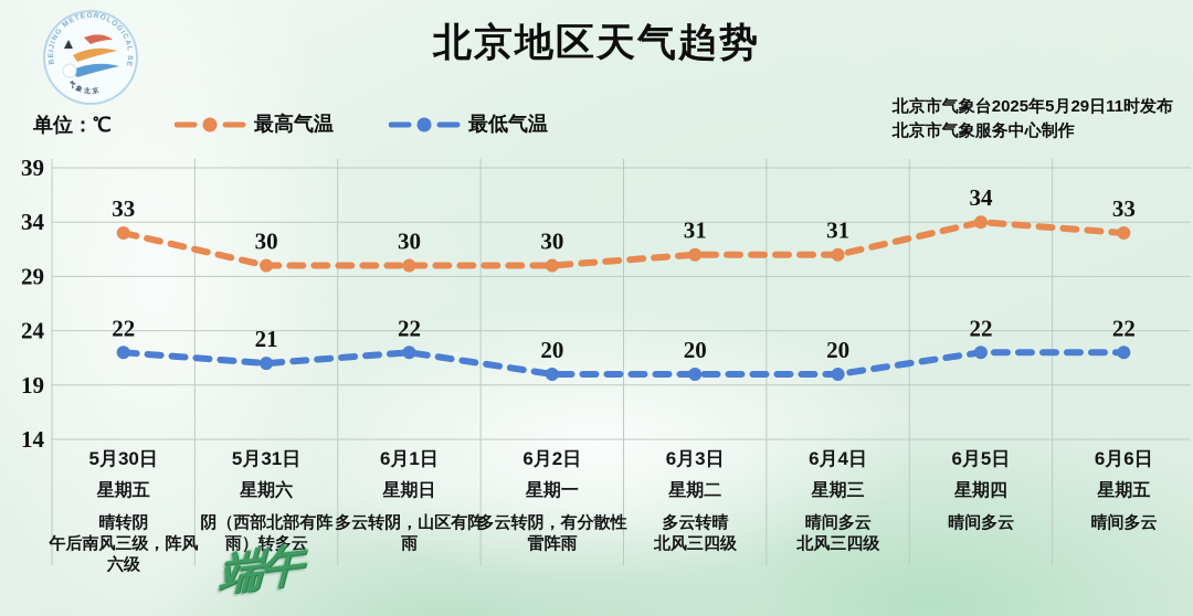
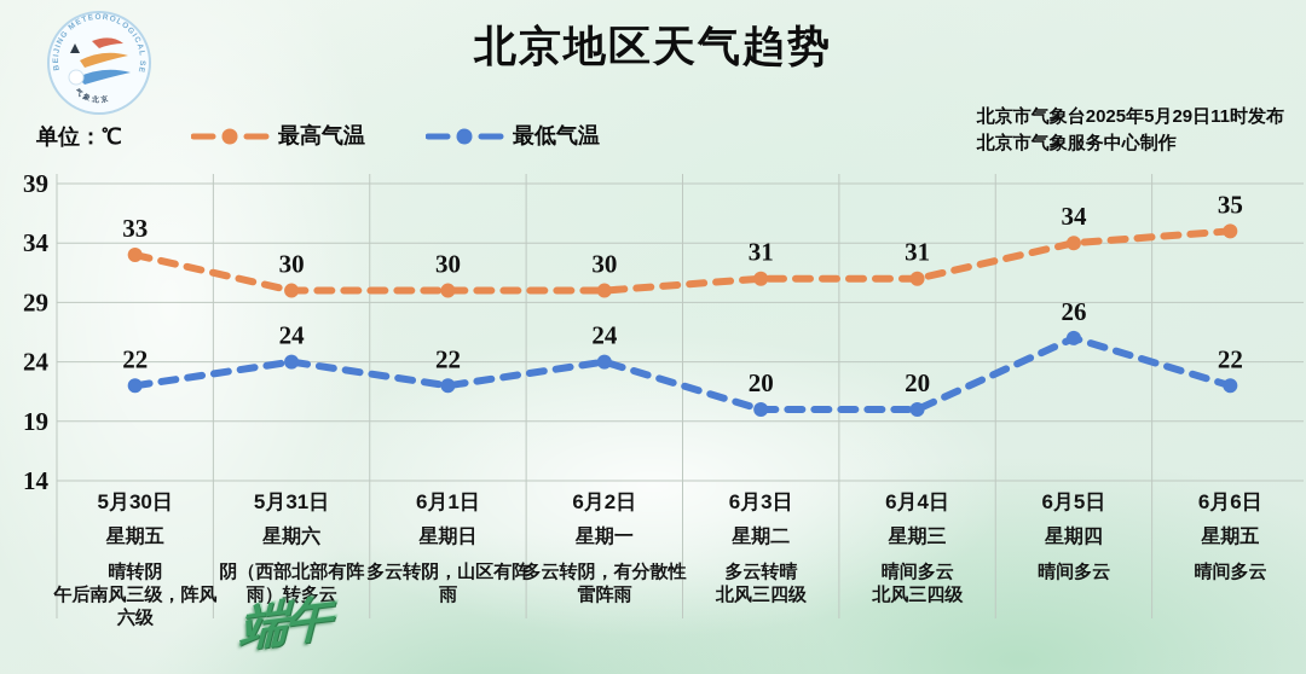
最低气温/5月31日: 21 -> 24
最低气温/6月2日: 20 -> 24
最低气温/6月5日: 22 -> 26
最高气温/6月6日: 33 -> 35
